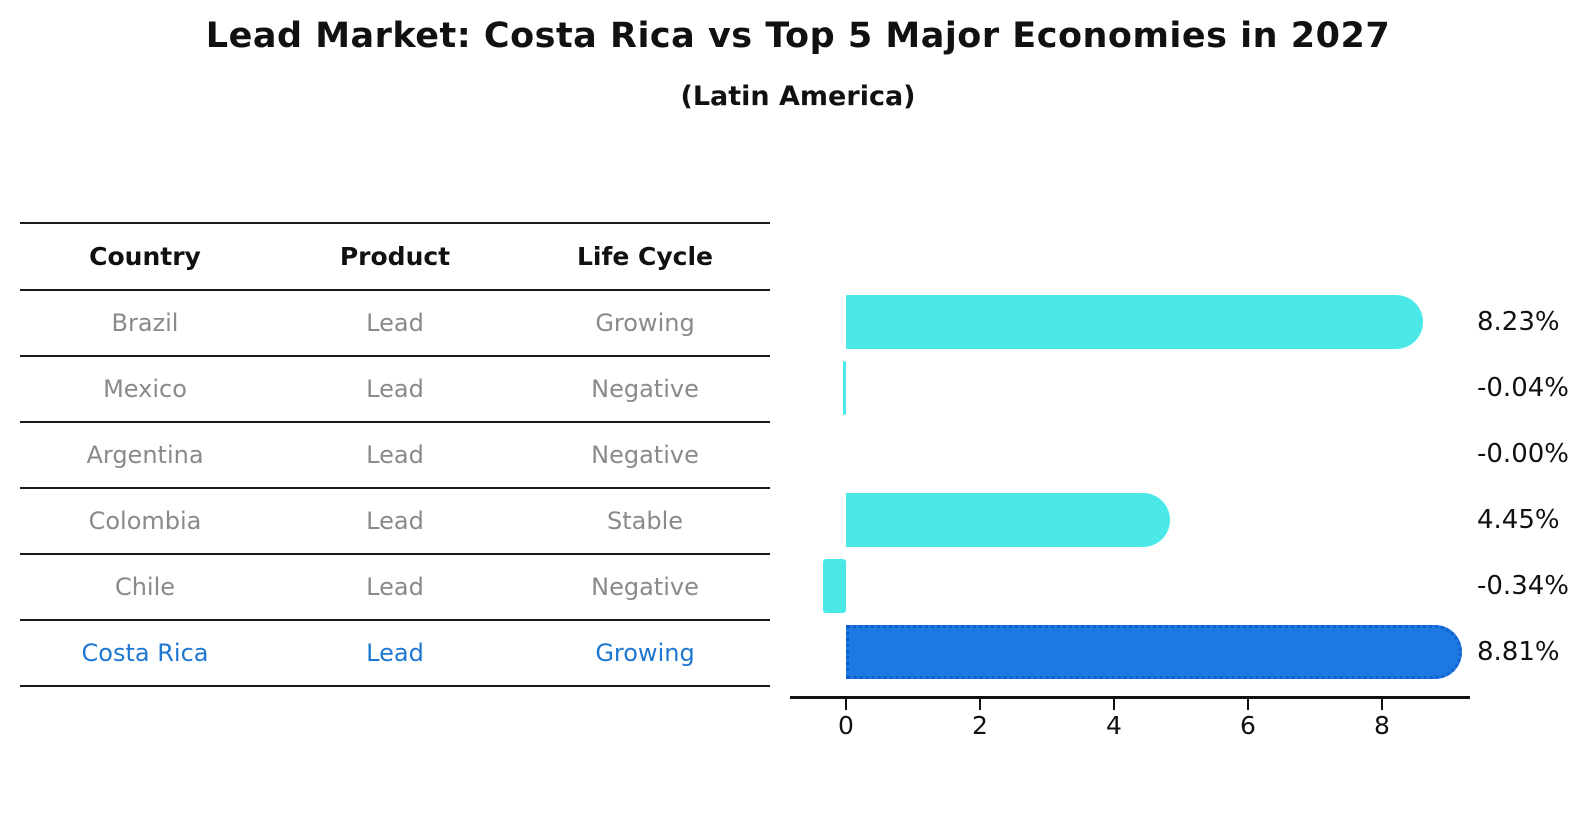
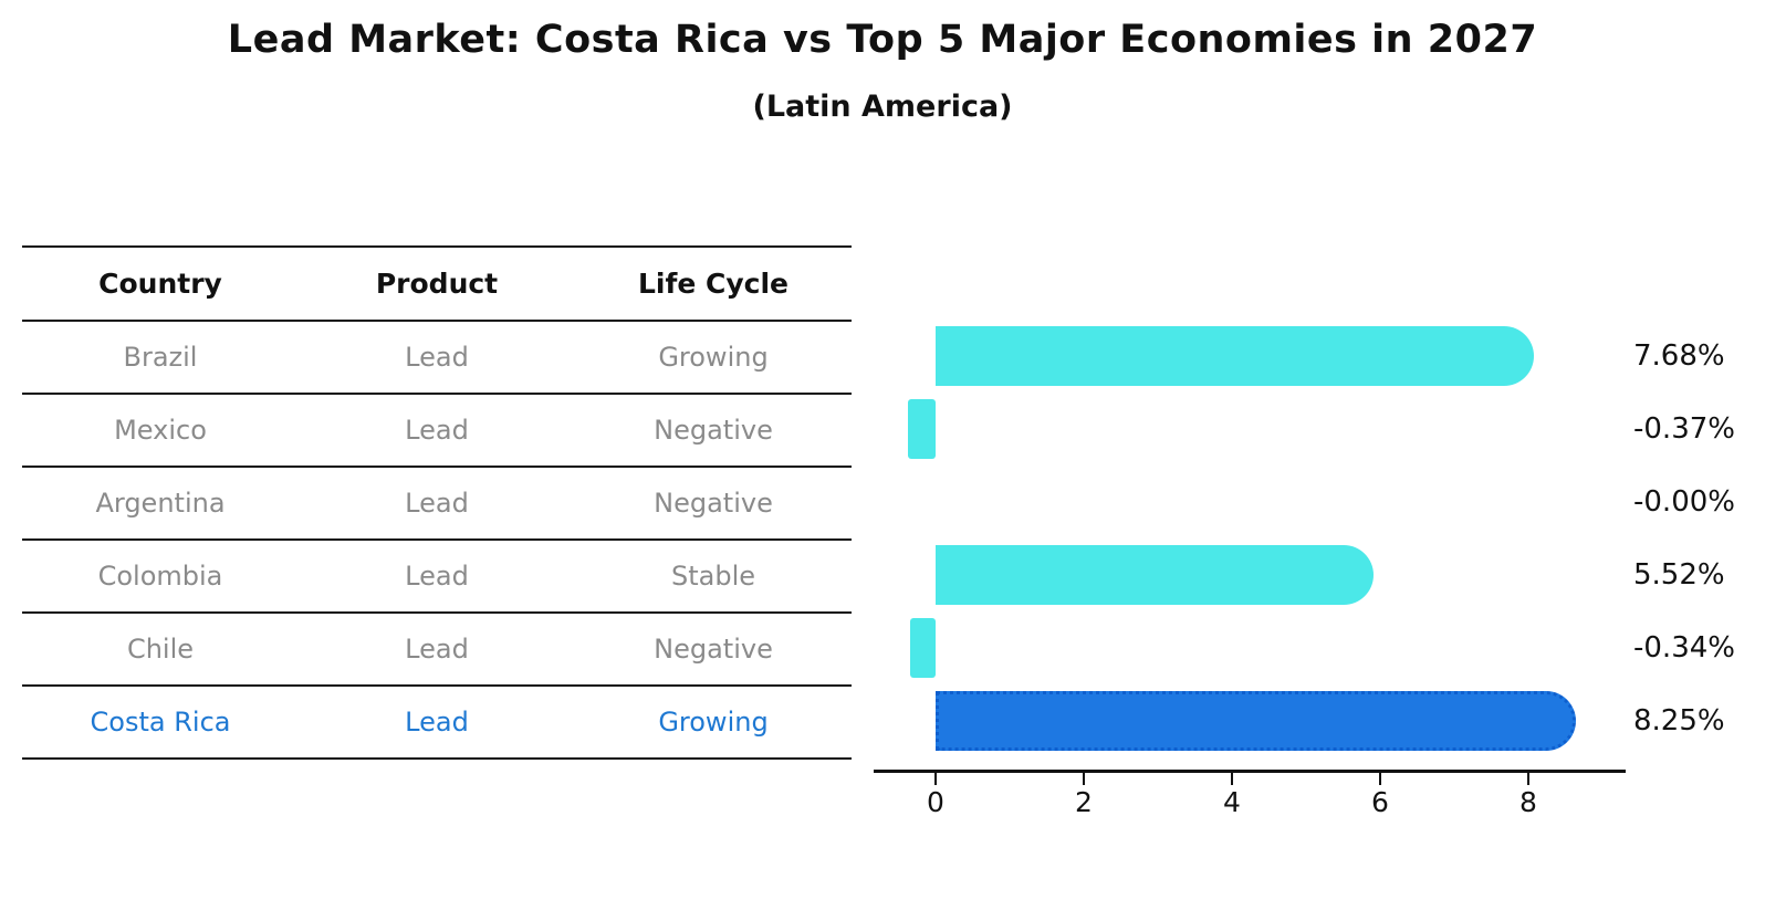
Brazil: 8.23% -> 7.68%
Mexico: -0.04% -> -0.37%
Colombia: 4.45% -> 5.52%
Costa Rica: 8.81% -> 8.25%
